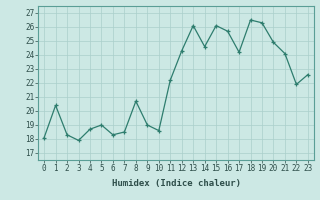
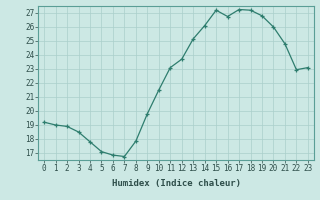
0: 18.1 -> 19.2
1: 20.4 -> 19.0
2: 18.3 -> 18.9
3: 17.9 -> 18.5
4: 18.7 -> 17.8
5: 19.0 -> 17.1
6: 18.3 -> 16.9
7: 18.5 -> 16.8
8: 20.7 -> 17.9
9: 19.0 -> 19.8
10: 18.6 -> 21.5
11: 22.2 -> 23.1
12: 24.3 -> 23.7
13: 26.1 -> 25.1
14: 24.6 -> 26.1
15: 26.1 -> 27.2
16: 25.7 -> 26.8
17: 24.2 -> 27.2
18: 26.5 -> 27.2
19: 26.3 -> 26.8
20: 24.9 -> 26.0
21: 24.1 -> 24.8
22: 21.9 -> 22.9
23: 22.6 -> 23.1
